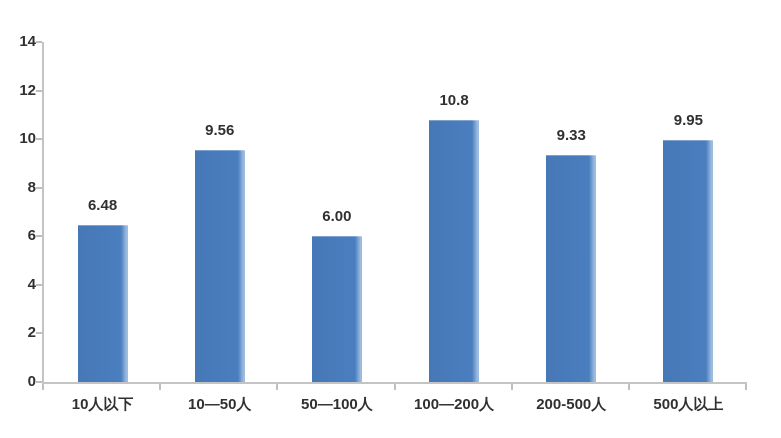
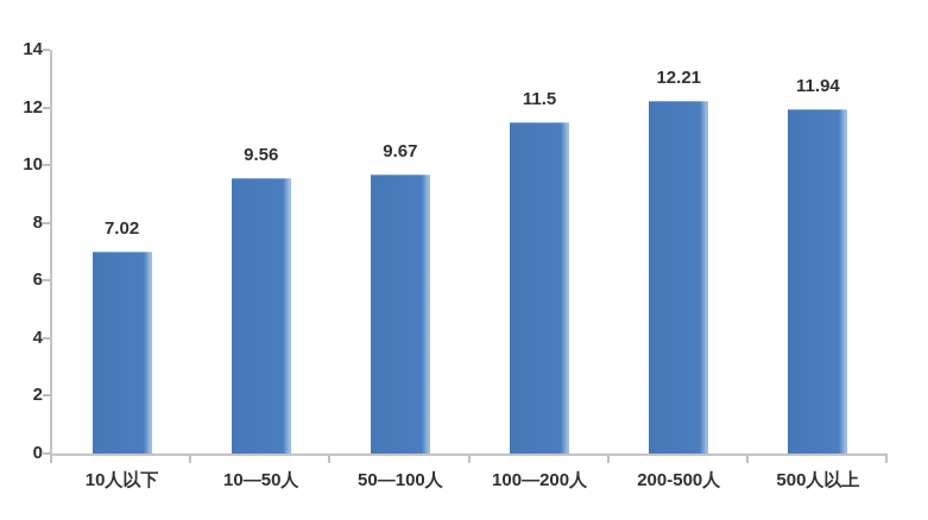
10人以下: 6.48 -> 7.02
50—100人: 6.00 -> 9.67
100—200人: 10.8 -> 11.5
200-500人: 9.33 -> 12.21
500人以上: 9.95 -> 11.94
